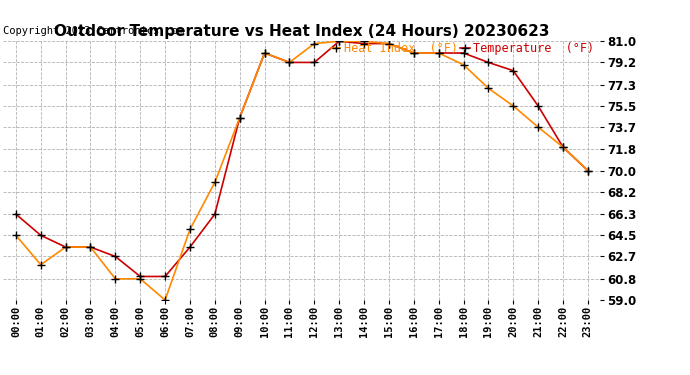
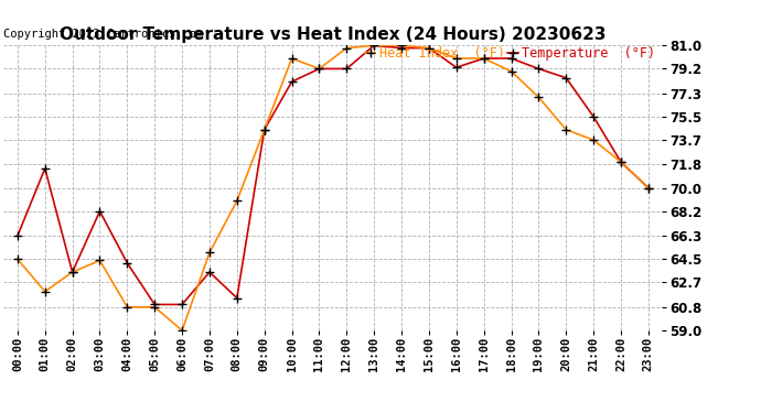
Temperature (°F)/01:00: 64.5 -> 71.5
Temperature (°F)/03:00: 63.5 -> 68.2
Heat Index (°F)/03:00: 63.5 -> 64.4
Temperature (°F)/04:00: 62.7 -> 64.2
Temperature (°F)/08:00: 66.3 -> 61.5
Temperature (°F)/10:00: 80.0 -> 78.2
Temperature (°F)/16:00: 80.0 -> 79.3
Heat Index (°F)/20:00: 75.5 -> 74.5
